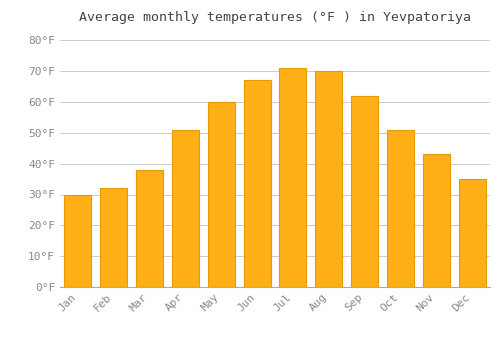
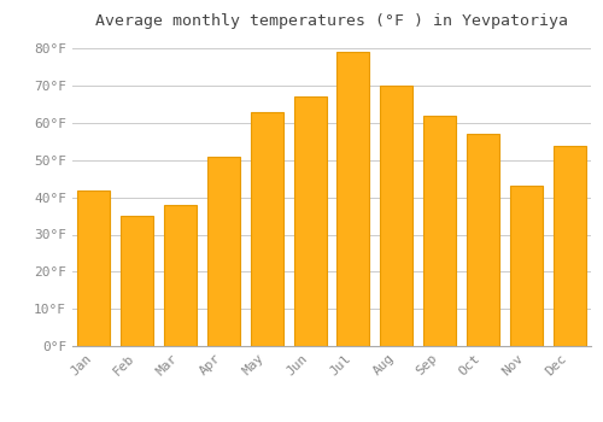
Jan: 30°F -> 42°F
Feb: 32°F -> 35°F
May: 60°F -> 63°F
Jul: 71°F -> 79°F
Oct: 51°F -> 57°F
Dec: 35°F -> 54°F
